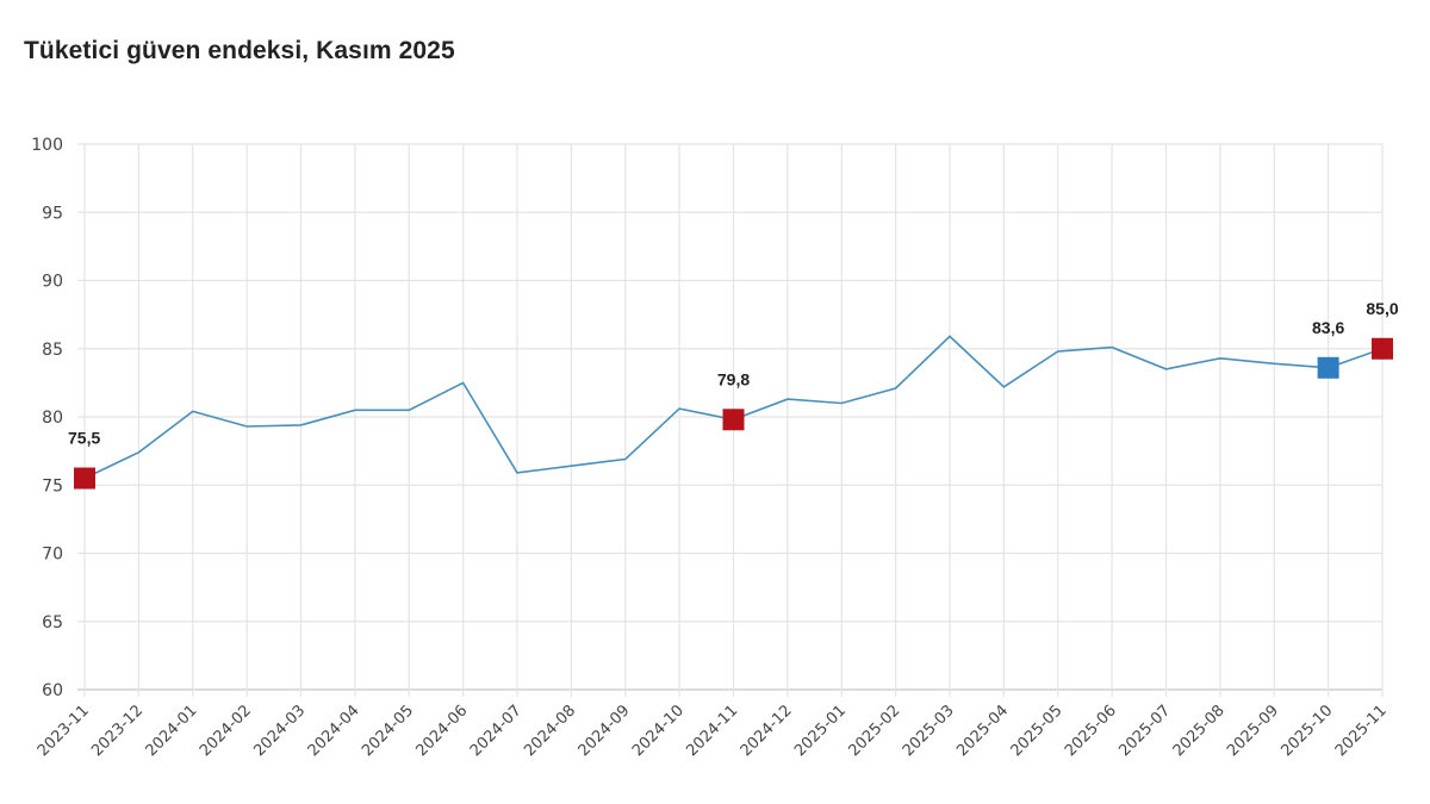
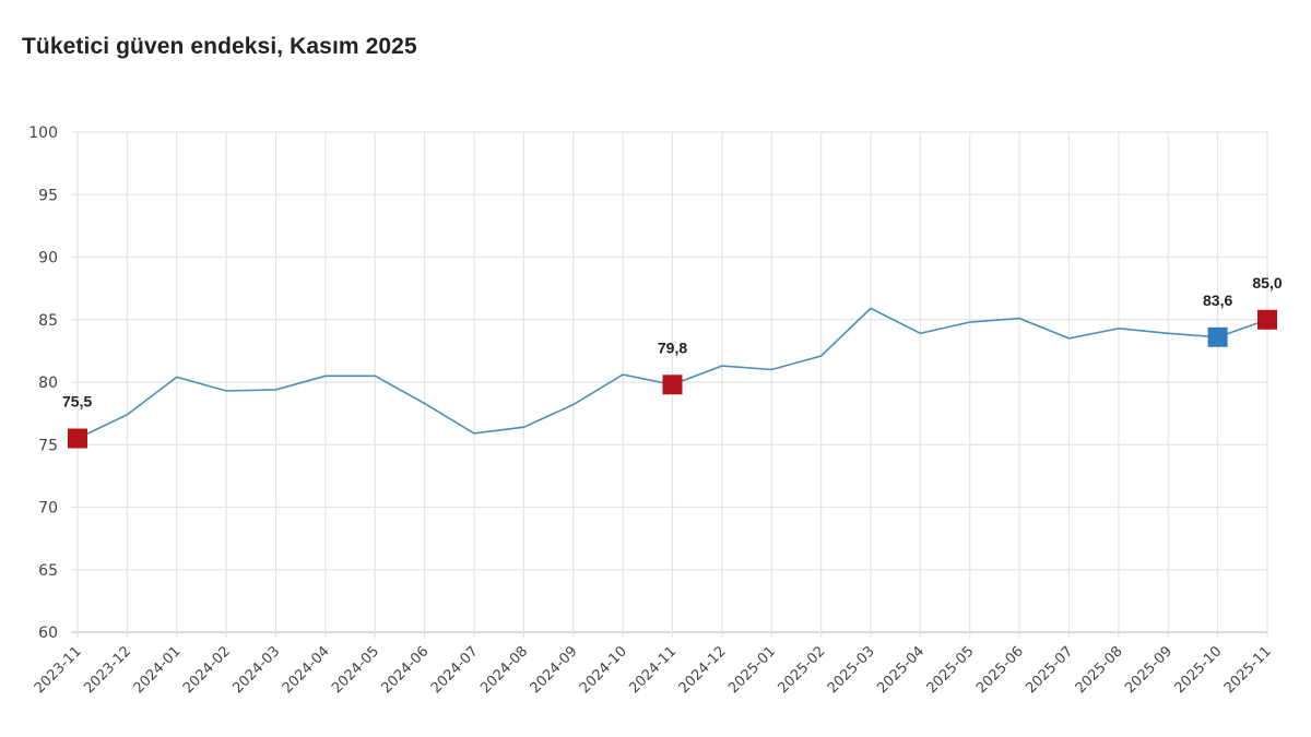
2024-06: 82.5 -> 78.3
2024-09: 76.9 -> 78.2
2025-04: 82.2 -> 83.9
